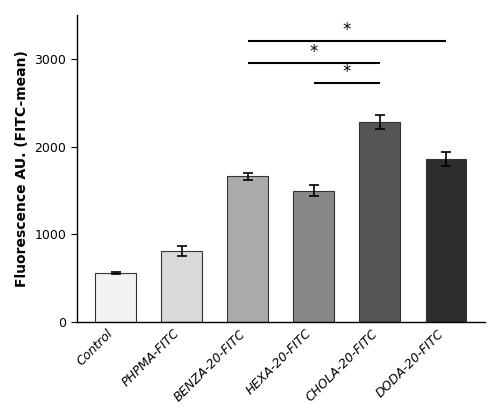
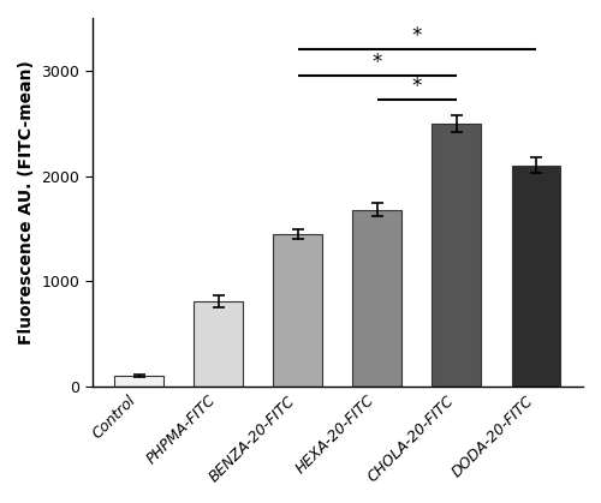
Control: 560 -> 100
BENZA-20-FITC: 1660 -> 1450
HEXA-20-FITC: 1500 -> 1680
CHOLA-20-FITC: 2280 -> 2500
DODA-20-FITC: 1860 -> 2100
